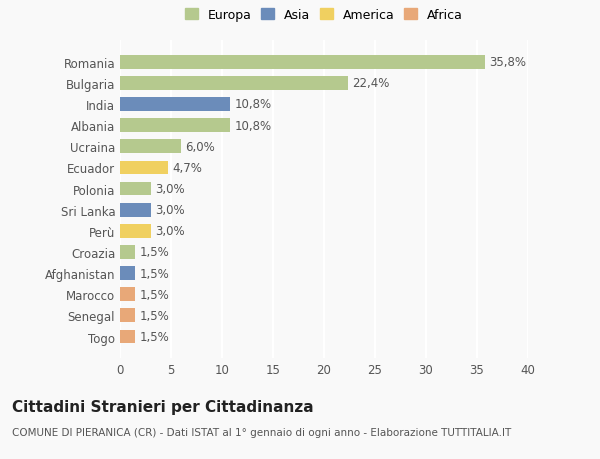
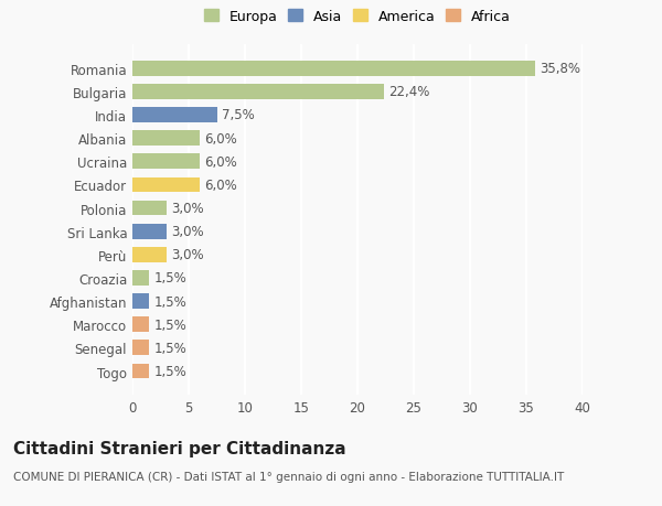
India: 10,8% -> 7,5%
Albania: 10,8% -> 6,0%
Ecuador: 4,7% -> 6,0%
